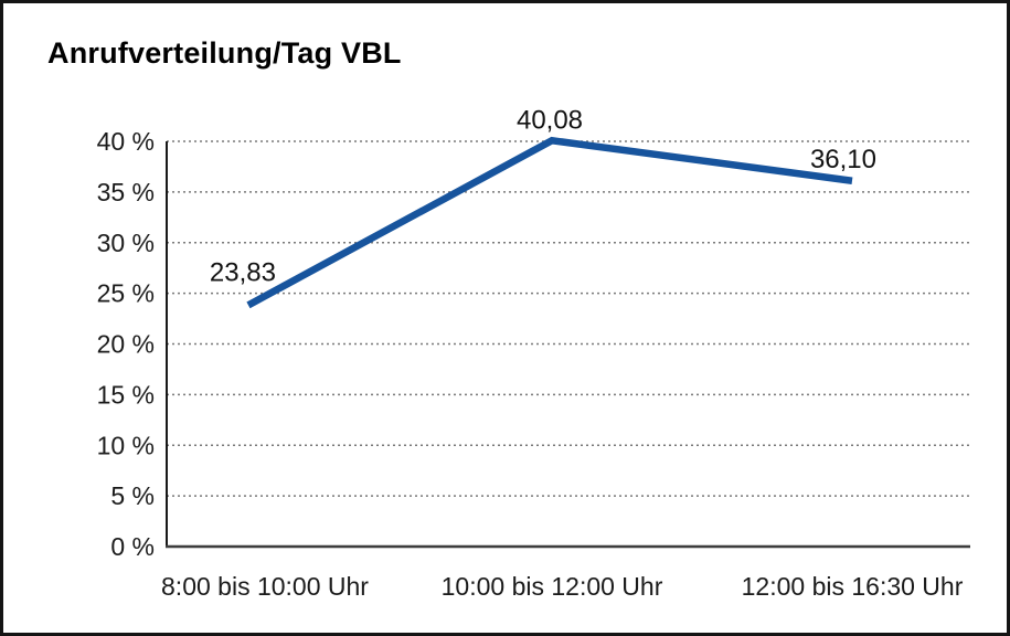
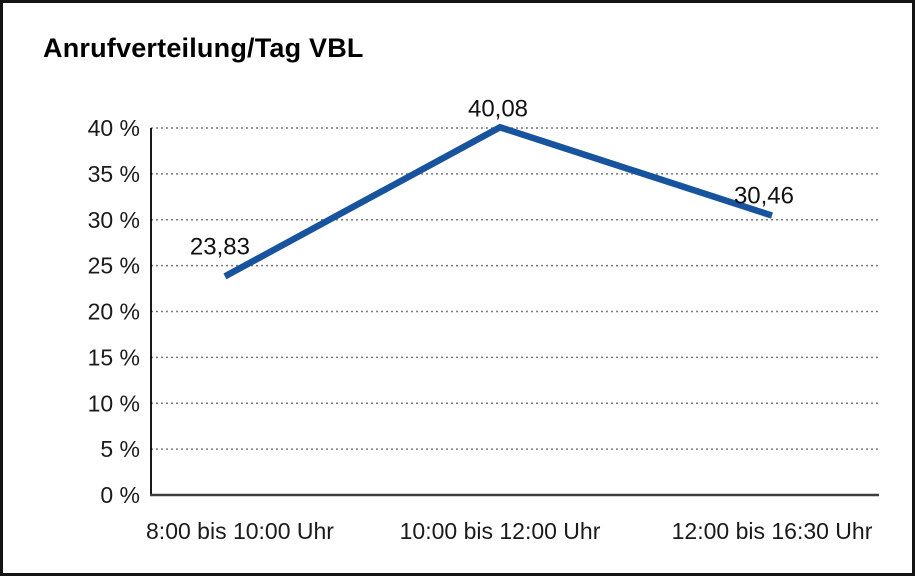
12:00 bis 16:30 Uhr: 36,10 -> 30,46
